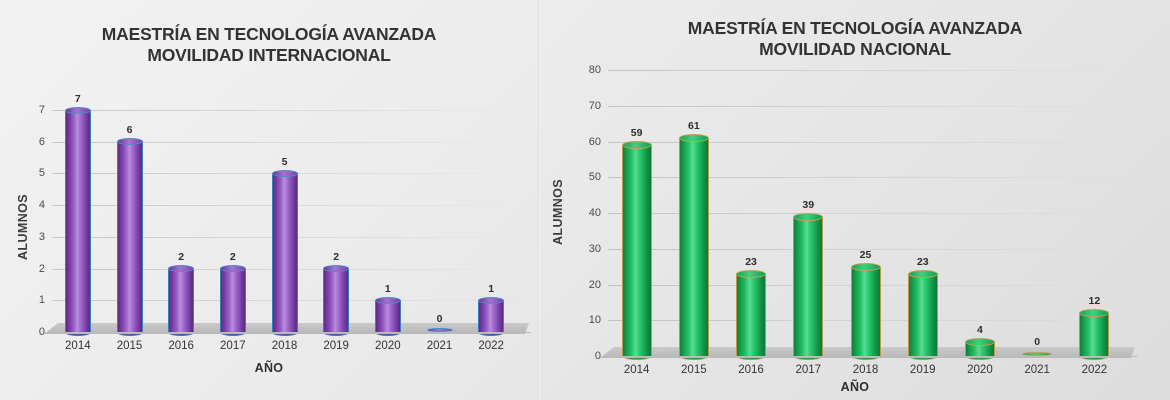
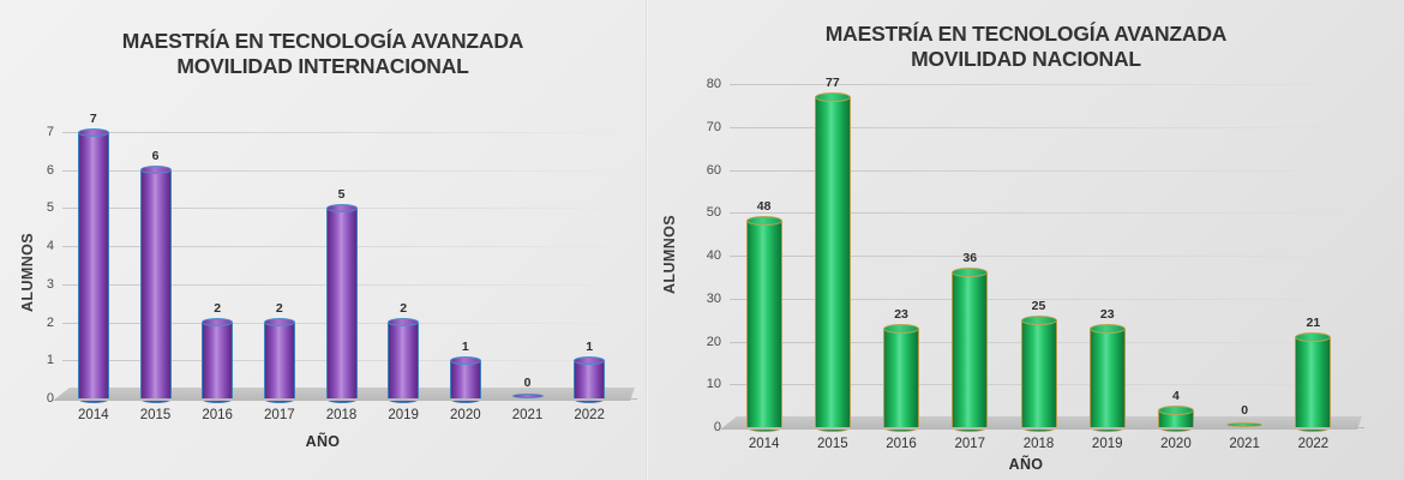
MAESTRÍA EN TECNOLOGÍA AVANZADA MOVILIDAD NACIONAL/2014: 59 -> 48
MAESTRÍA EN TECNOLOGÍA AVANZADA MOVILIDAD NACIONAL/2015: 61 -> 77
MAESTRÍA EN TECNOLOGÍA AVANZADA MOVILIDAD NACIONAL/2017: 39 -> 36
MAESTRÍA EN TECNOLOGÍA AVANZADA MOVILIDAD NACIONAL/2022: 12 -> 21
